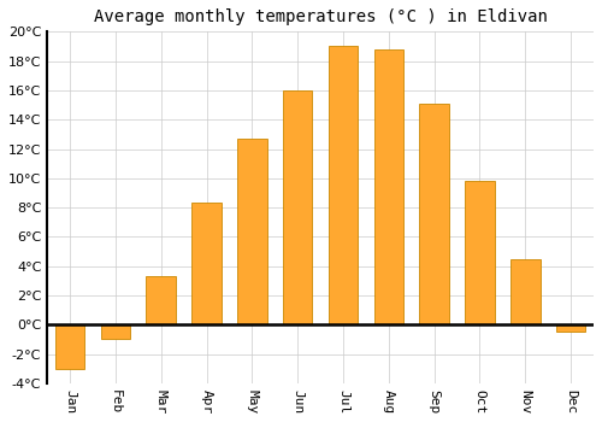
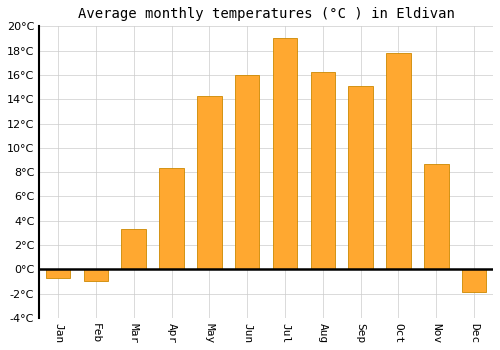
Jan: -3.0°C -> -0.7°C
May: 12.7°C -> 14.3°C
Aug: 18.8°C -> 16.2°C
Oct: 9.8°C -> 17.8°C
Nov: 4.5°C -> 8.7°C
Dec: -0.5°C -> -1.9°C
